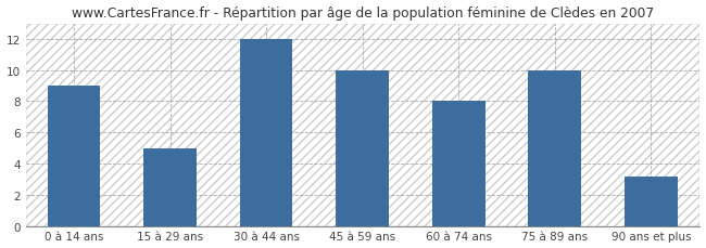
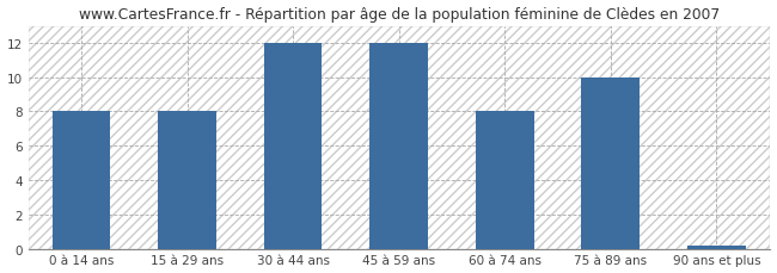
0 à 14 ans: 9.0 -> 8.0
15 à 29 ans: 5.0 -> 8.0
45 à 59 ans: 10.0 -> 12.0
90 ans et plus: 3.2 -> 0.2
